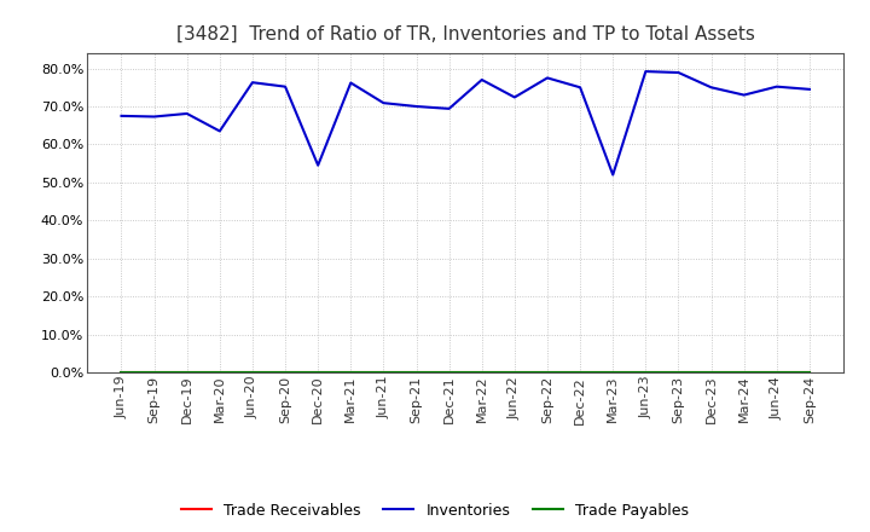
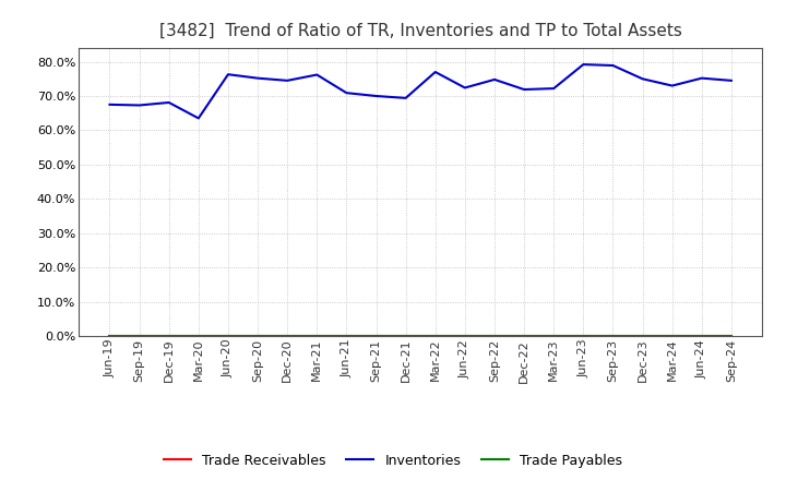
Inventories/Dec-20: 54.5% -> 74.5%
Inventories/Sep-22: 77.5% -> 74.8%
Inventories/Dec-22: 75.0% -> 71.9%
Inventories/Mar-23: 52.0% -> 72.2%
